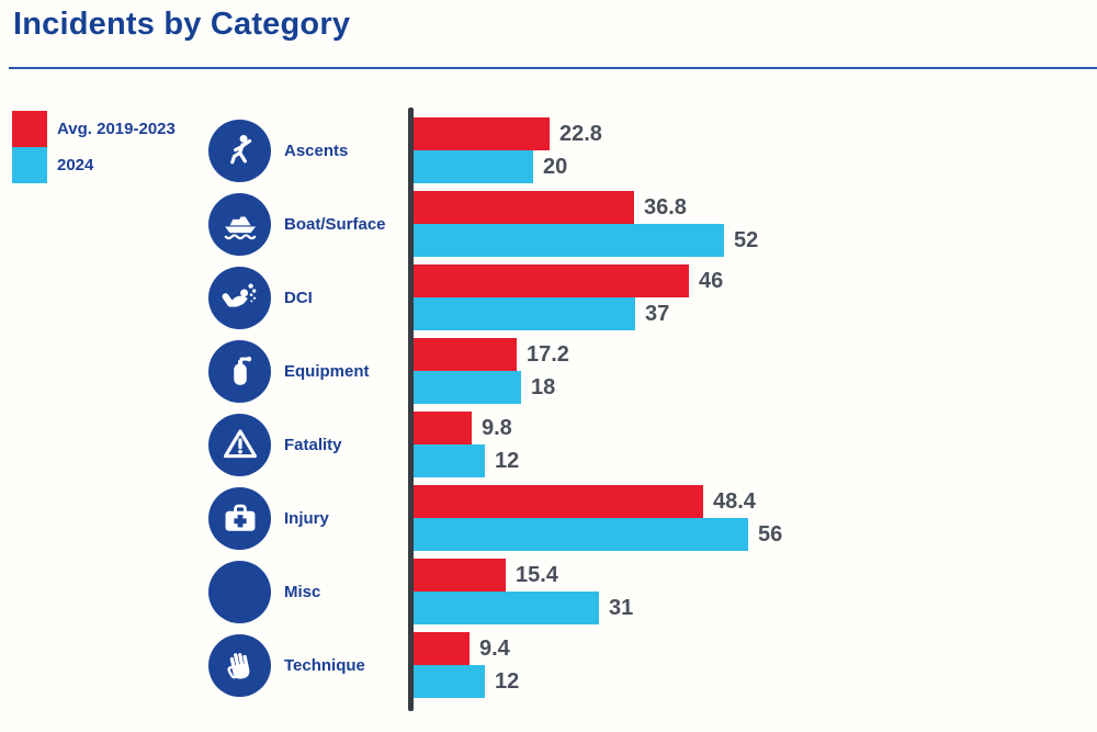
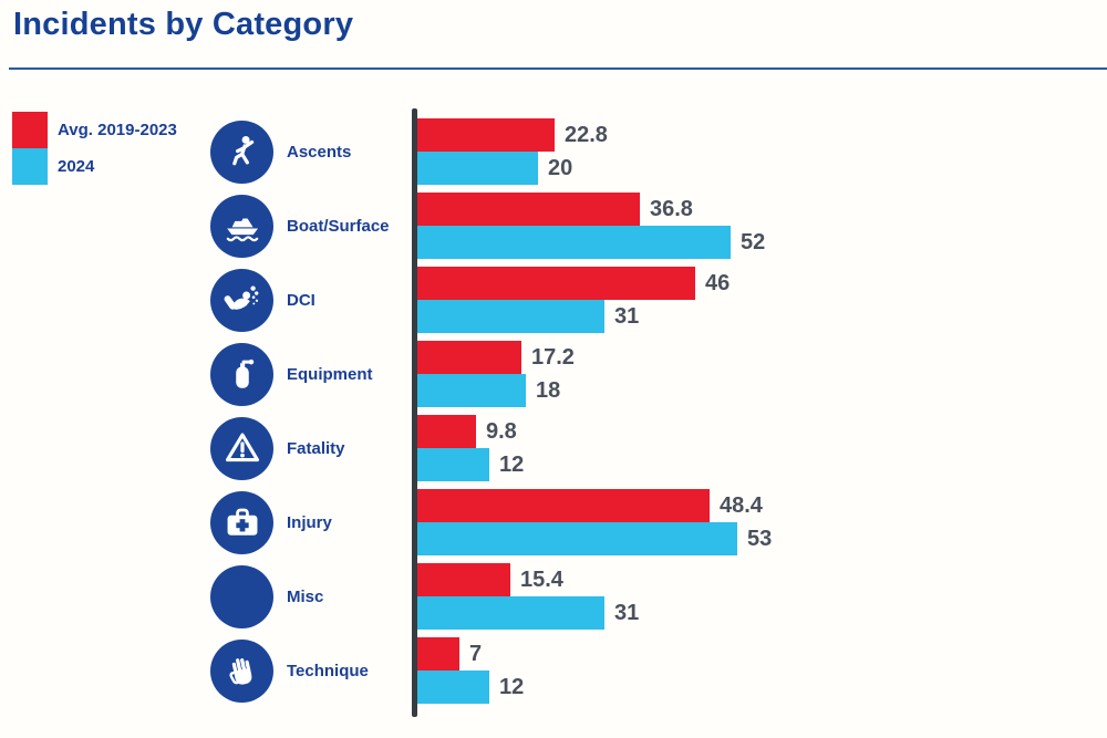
2024/DCI: 37 -> 31
2024/Injury: 56 -> 53
Avg. 2019-2023/Technique: 9.4 -> 7
